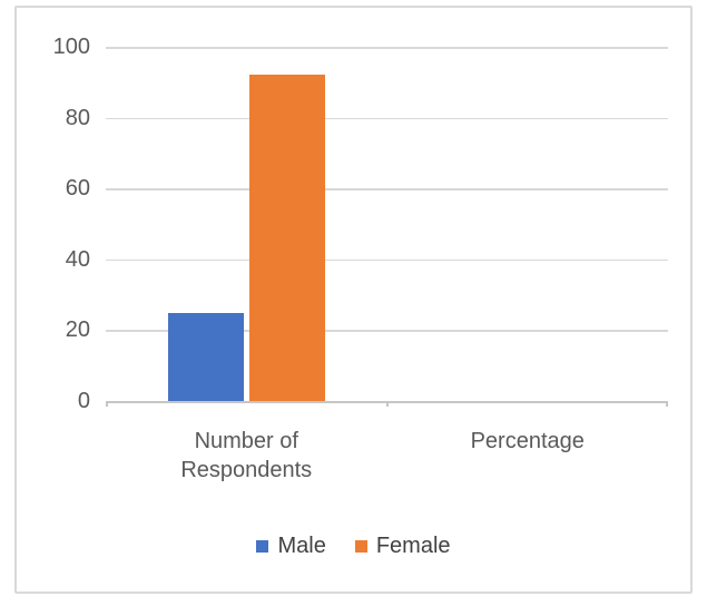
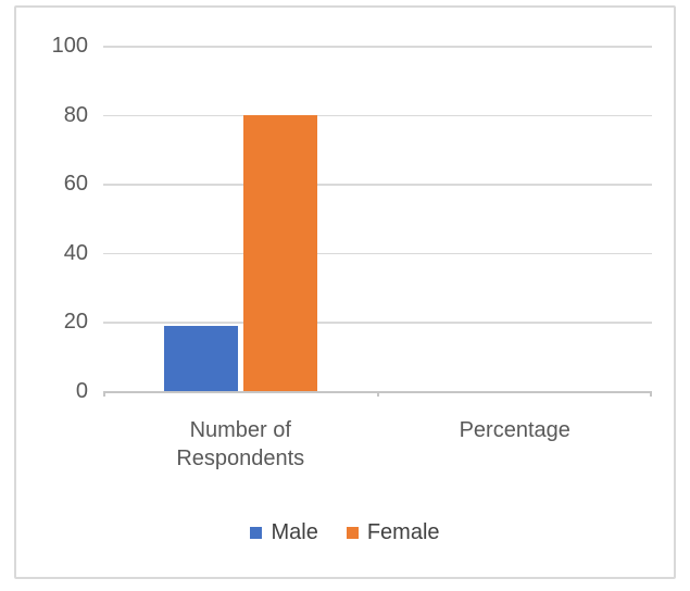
Male/Number of Respondents: 25 -> 19
Female/Number of Respondents: 92 -> 80
